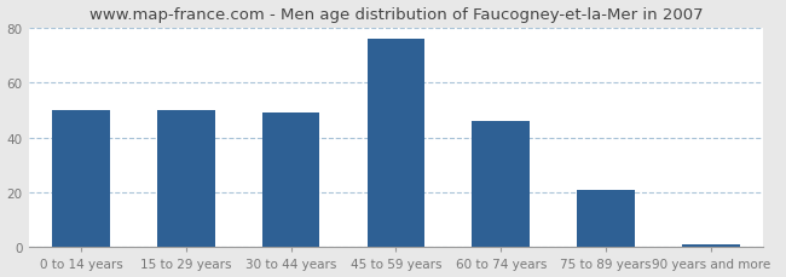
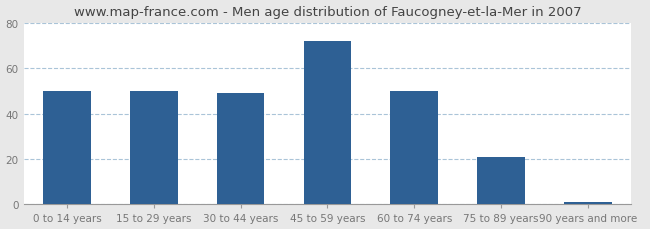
45 to 59 years: 76 -> 72
60 to 74 years: 46 -> 50
